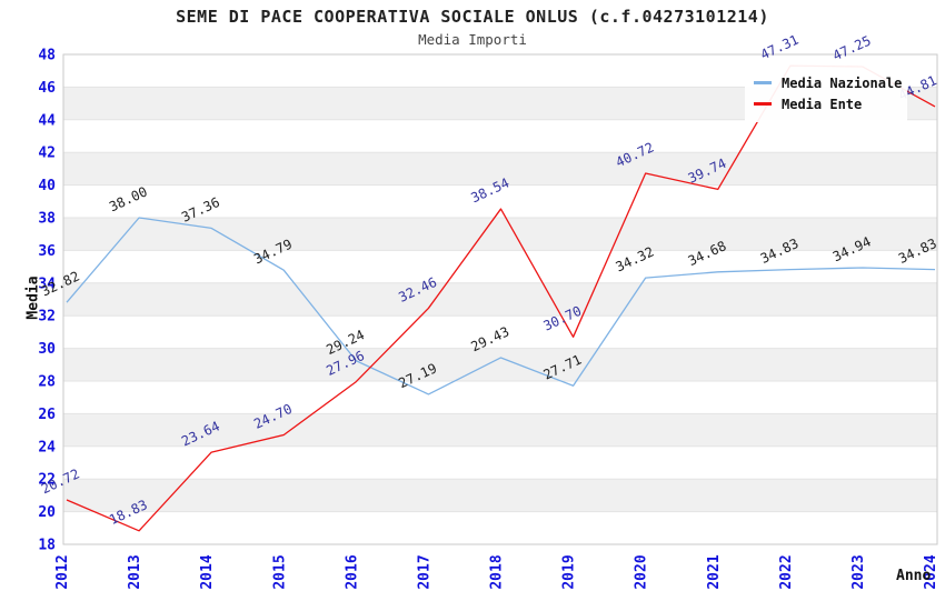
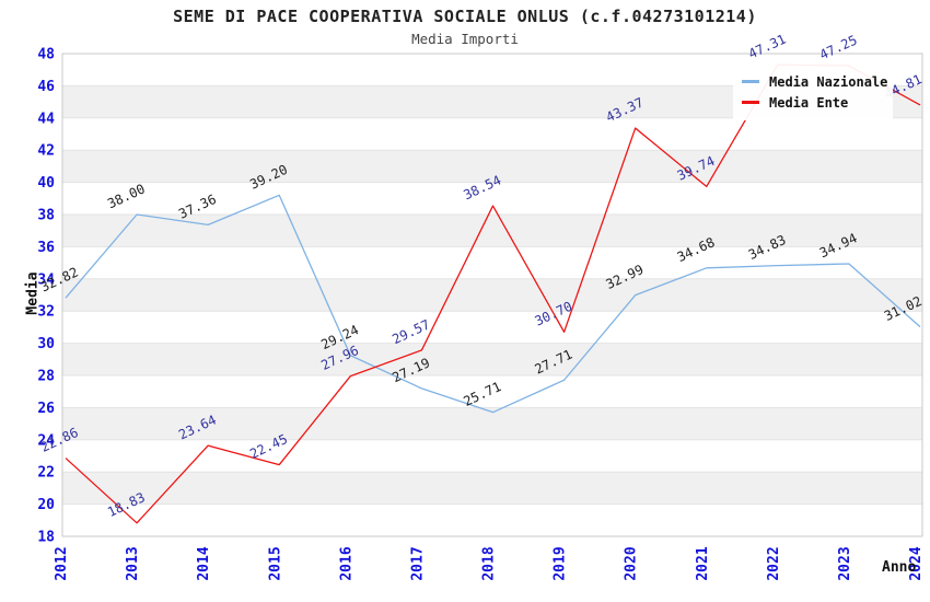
Media Ente/2012: 20.72 -> 22.86
Media Nazionale/2015: 34.79 -> 39.20
Media Ente/2015: 24.70 -> 22.45
Media Ente/2017: 32.46 -> 29.57
Media Nazionale/2018: 29.43 -> 25.71
Media Nazionale/2020: 34.32 -> 32.99
Media Ente/2020: 40.72 -> 43.37
Media Nazionale/2024: 34.83 -> 31.02
